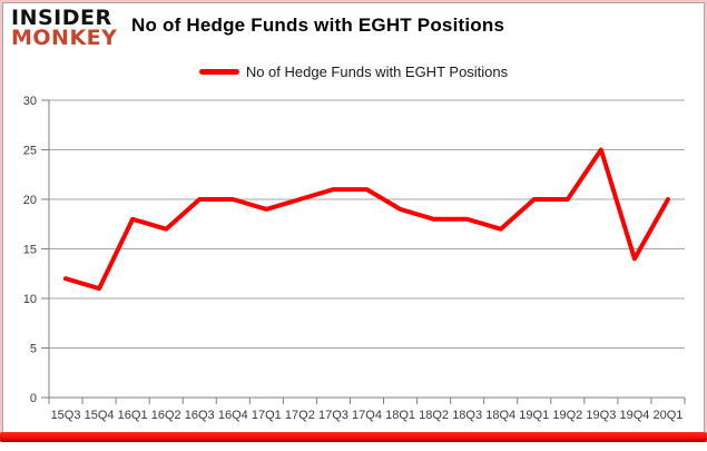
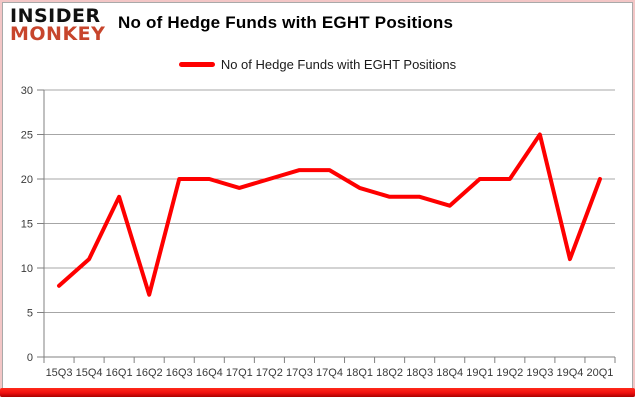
15Q3: 12 -> 8
16Q2: 17 -> 7
19Q4: 14 -> 11
